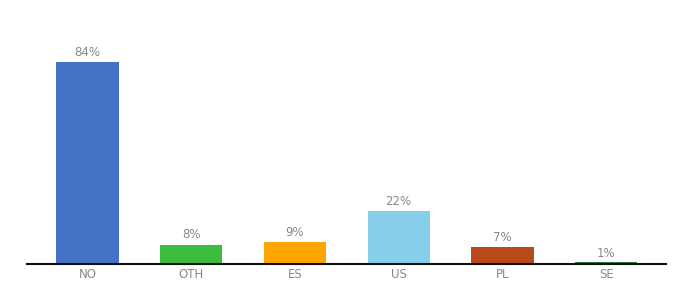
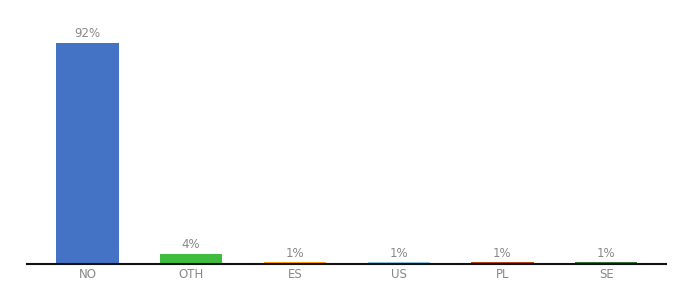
NO: 84% -> 92%
OTH: 8% -> 4%
ES: 9% -> 1%
US: 22% -> 1%
PL: 7% -> 1%
